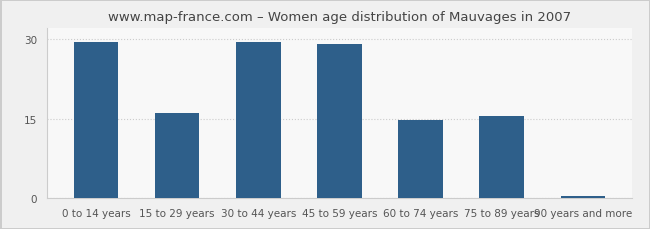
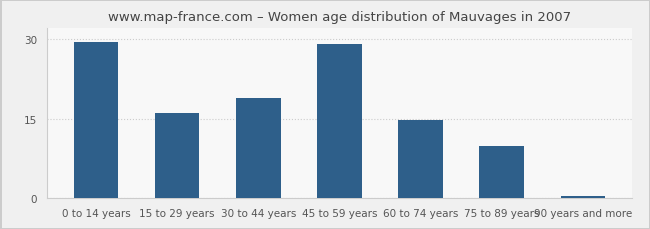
30 to 44 years: 29.5 -> 18.8
75 to 89 years: 15.5 -> 9.8
